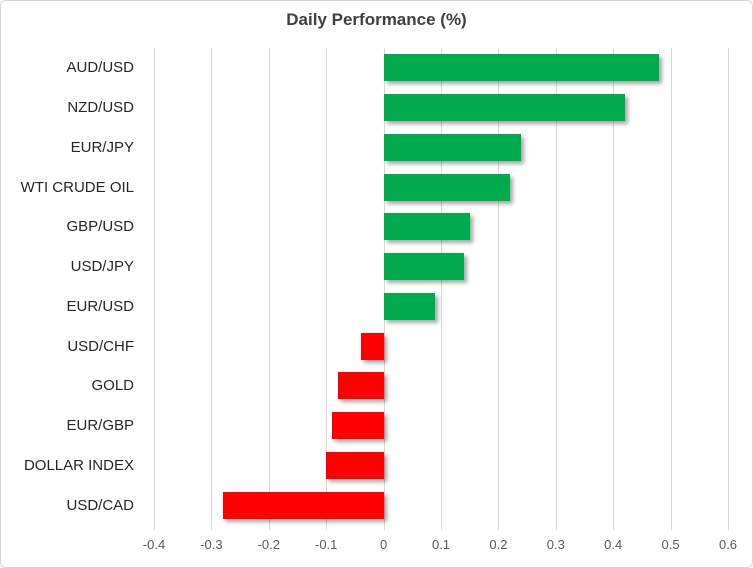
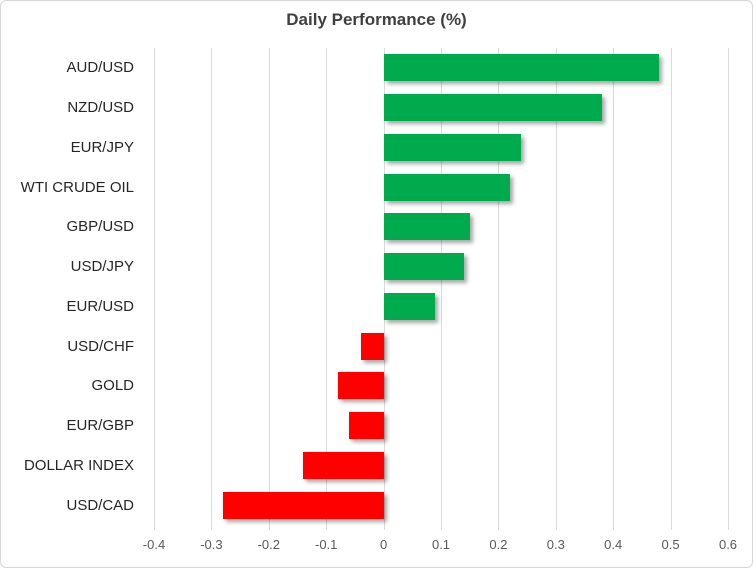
NZD/USD: 0.42 -> 0.38
EUR/GBP: -0.09 -> -0.06
DOLLAR INDEX: -0.10 -> -0.14
